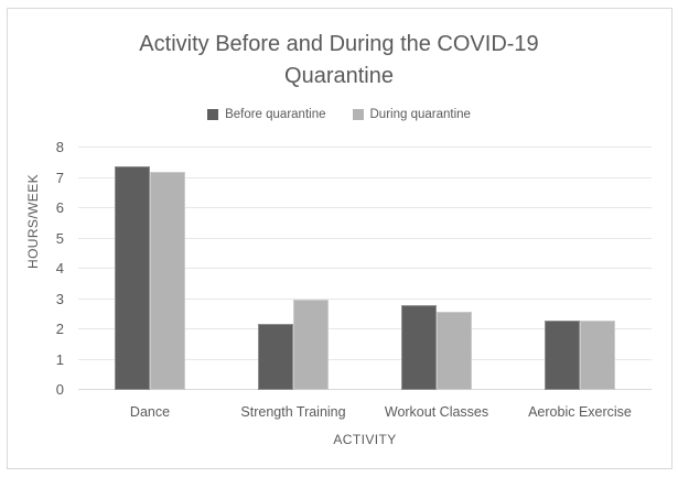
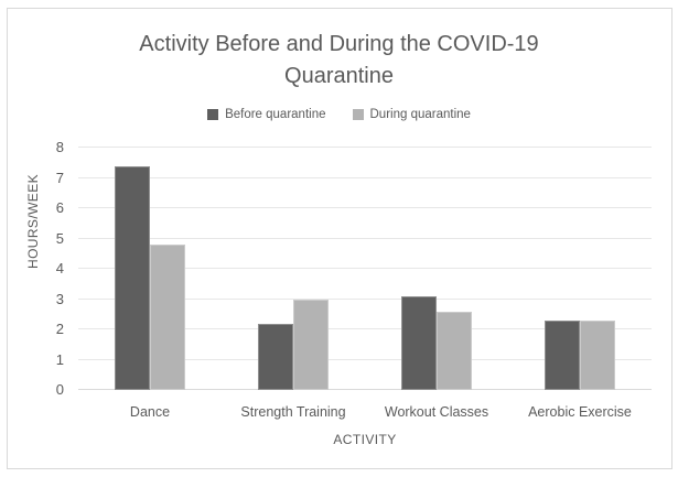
During quarantine/Dance: 7.2 -> 4.8
Before quarantine/Workout Classes: 2.8 -> 3.1
